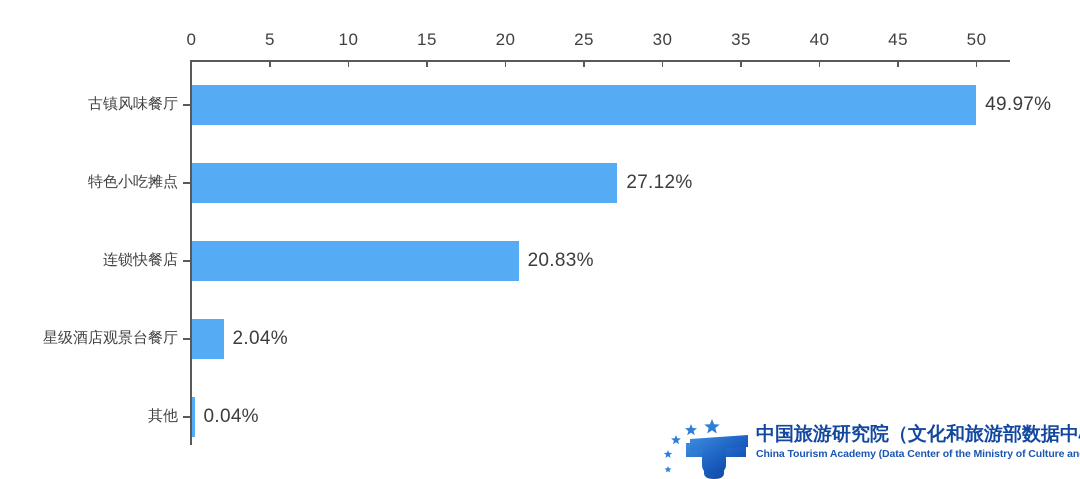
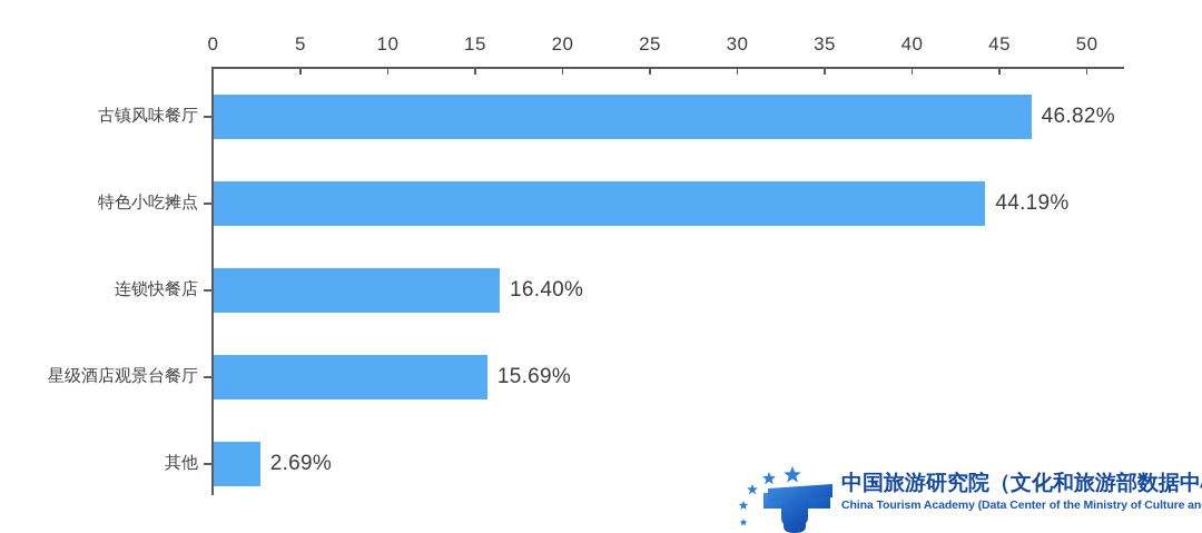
古镇风味餐厅: 49.97% -> 46.82%
特色小吃摊点: 27.12% -> 44.19%
连锁快餐店: 20.83% -> 16.40%
星级酒店观景台餐厅: 2.04% -> 15.69%
其他: 0.04% -> 2.69%
